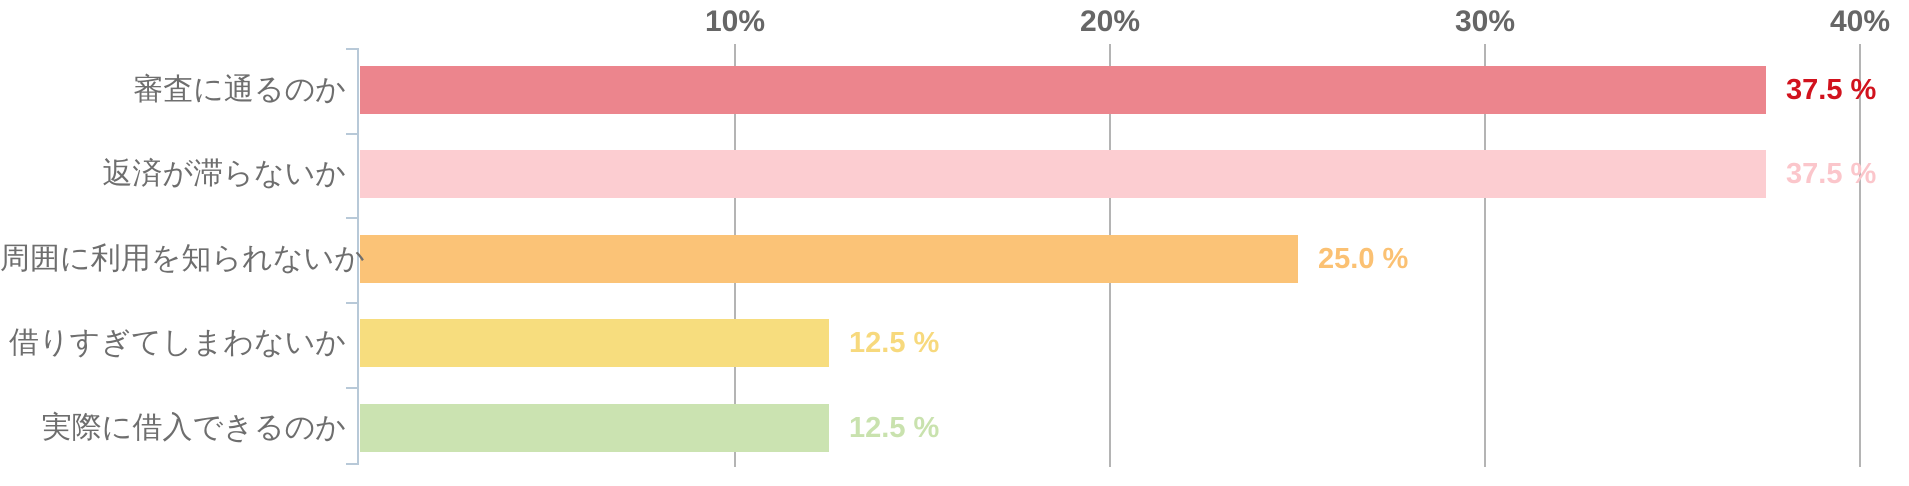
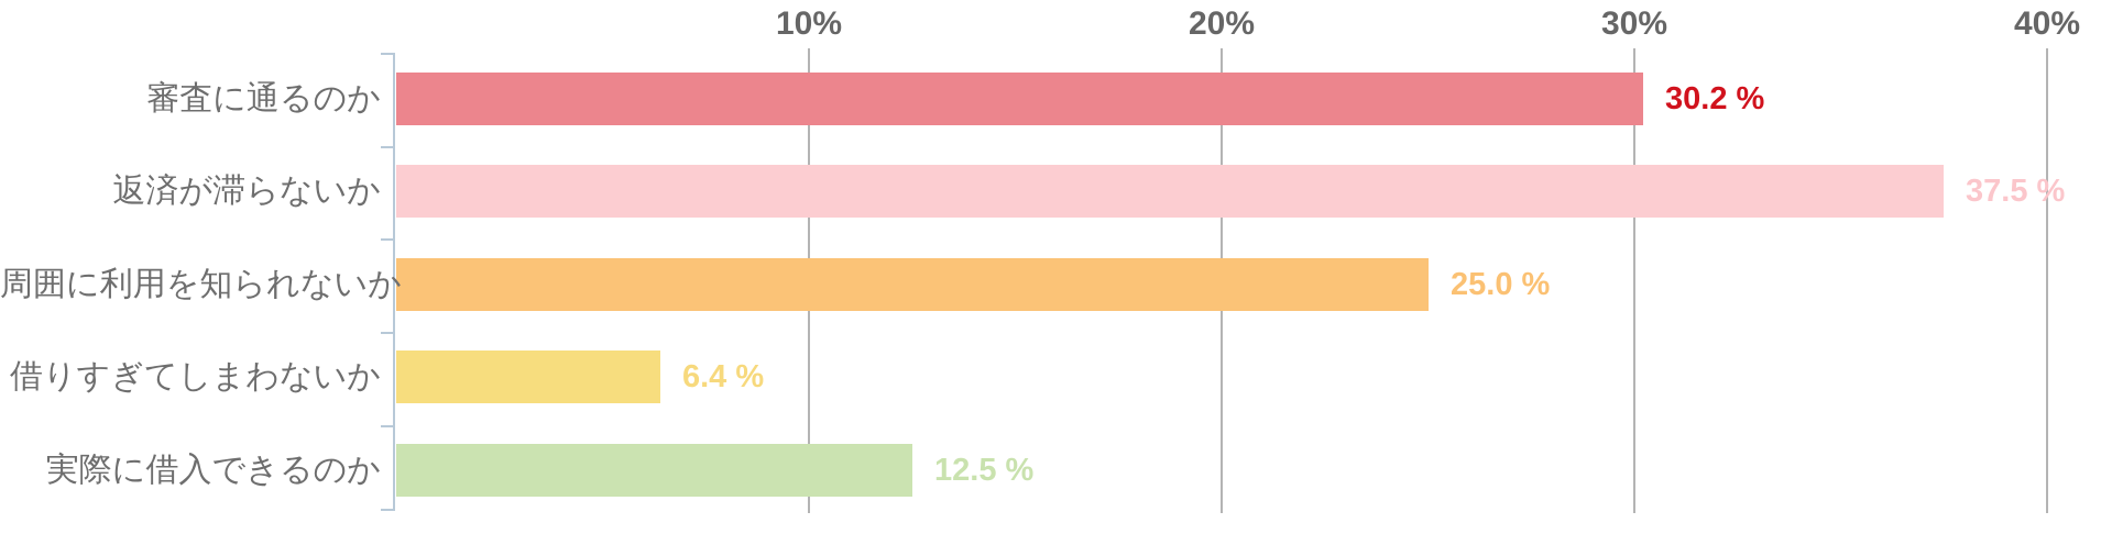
審査に通るのか: 37.5 -> 30.2
借りすぎてしまわないか: 12.5 -> 6.4
